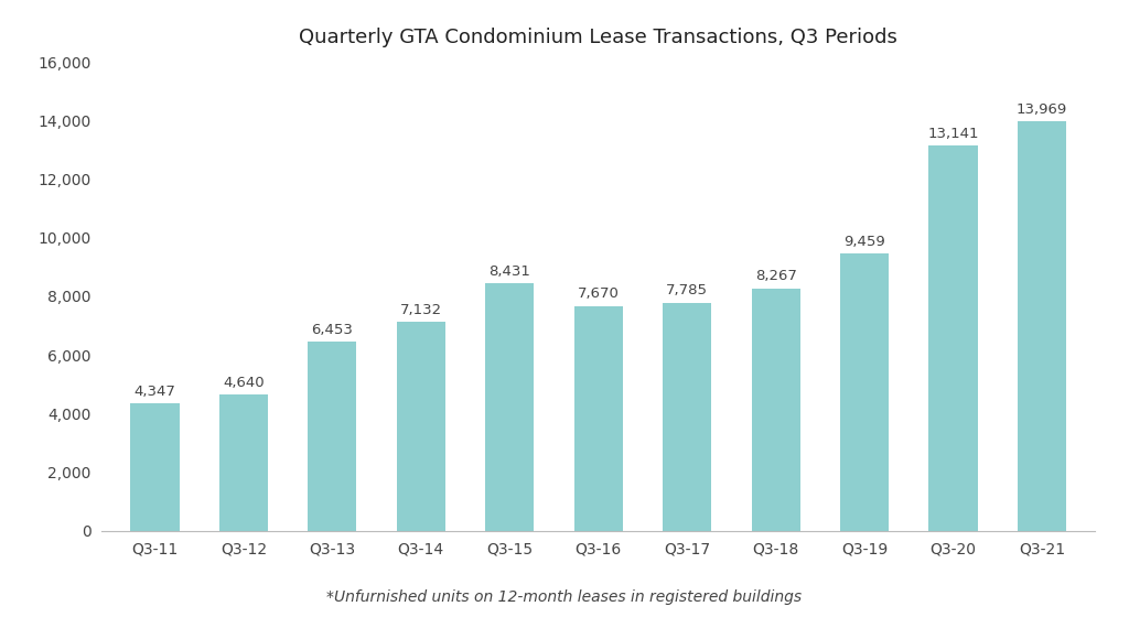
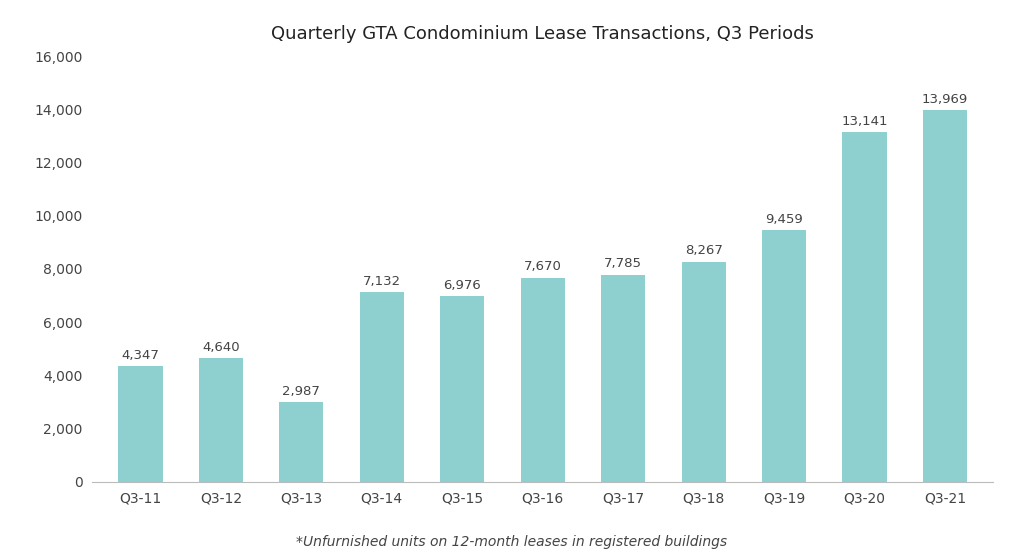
Q3-13: 6,453 -> 2,987
Q3-15: 8,431 -> 6,976
